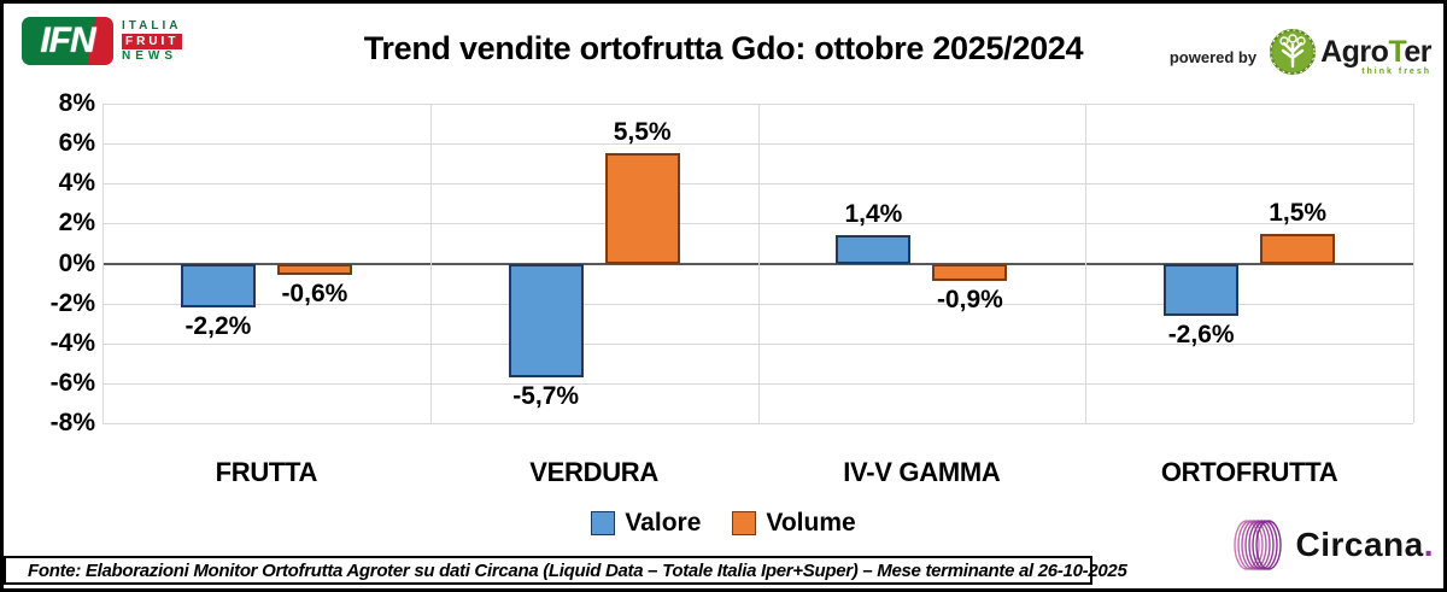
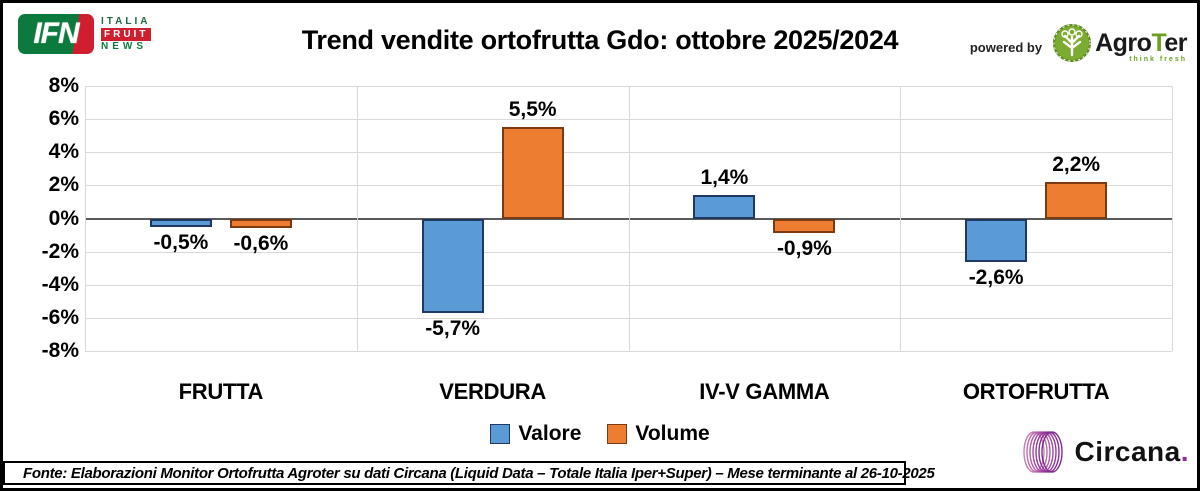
Valore/FRUTTA: -2,2% -> -0,5%
Volume/ORTOFRUTTA: 1,5% -> 2,2%
